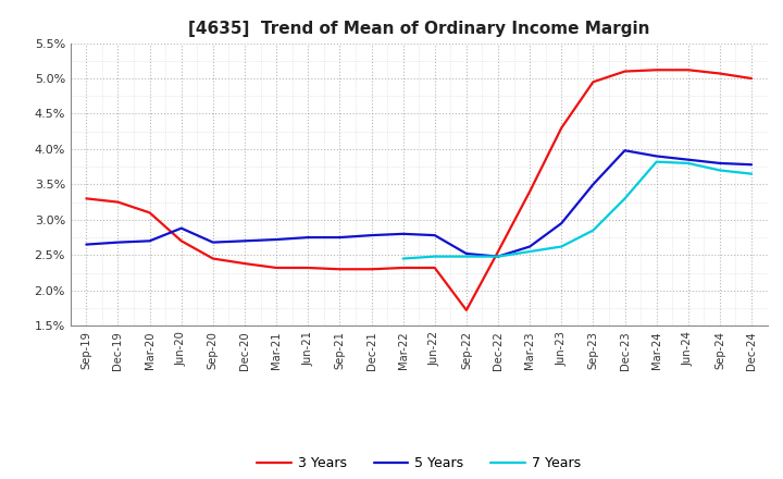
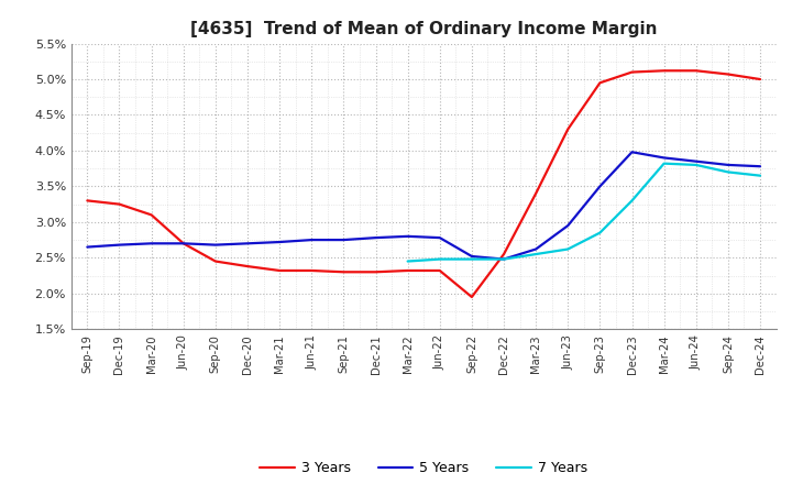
5 Years/Jun-20: 2.88% -> 2.70%
3 Years/Sep-22: 1.72% -> 1.95%
